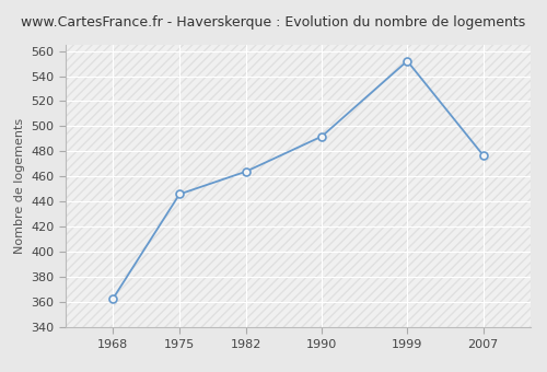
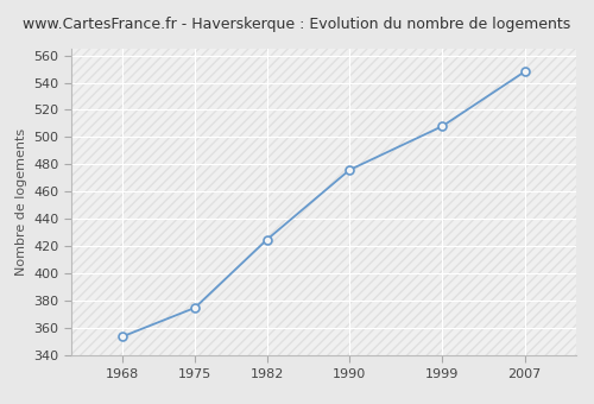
1968: 363 -> 354
1975: 446 -> 375
1982: 464 -> 425
1990: 492 -> 476
1999: 552 -> 508
2007: 477 -> 548
